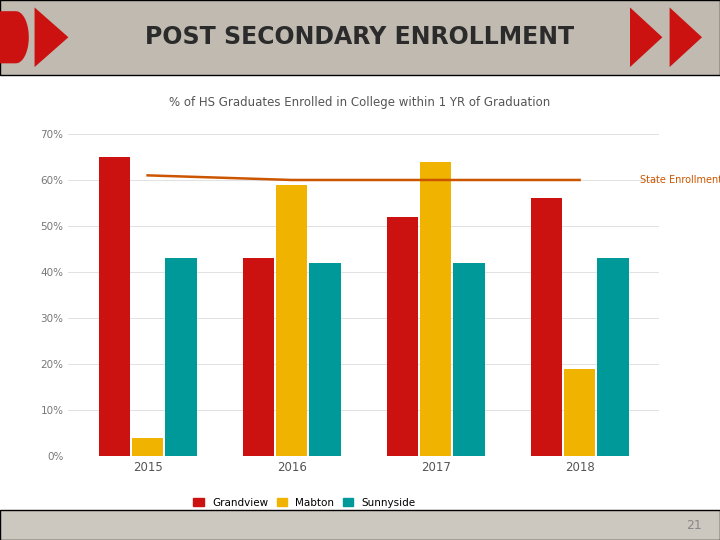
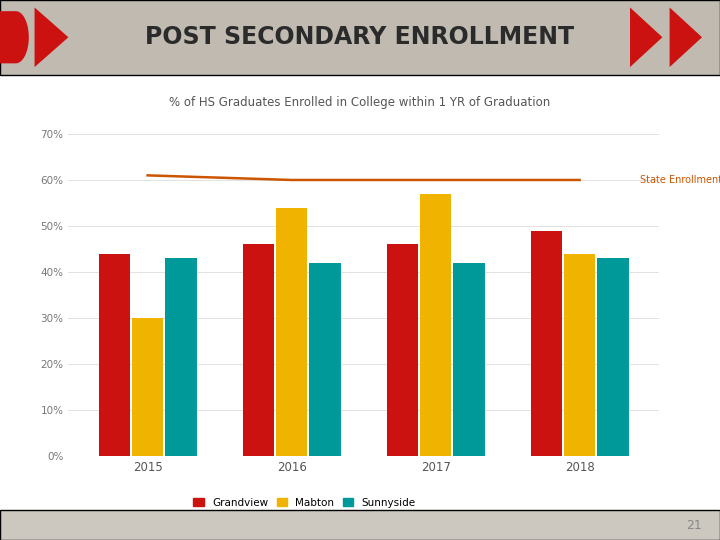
Grandview/2015: 65% -> 44%
Mabton/2015: 4% -> 30%
Grandview/2016: 43% -> 46%
Mabton/2016: 59% -> 54%
Grandview/2017: 52% -> 46%
Mabton/2017: 64% -> 57%
Grandview/2018: 56% -> 49%
Mabton/2018: 19% -> 44%
